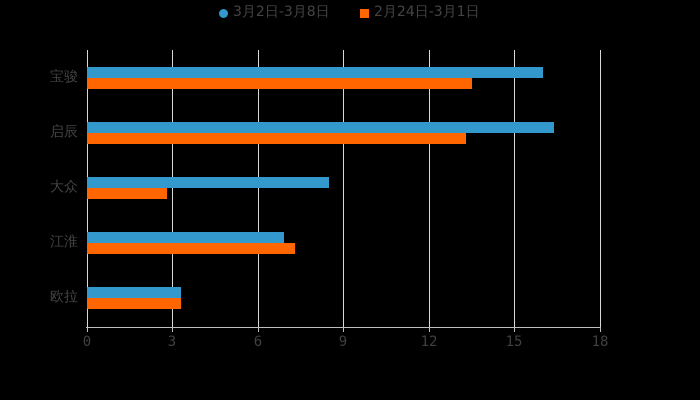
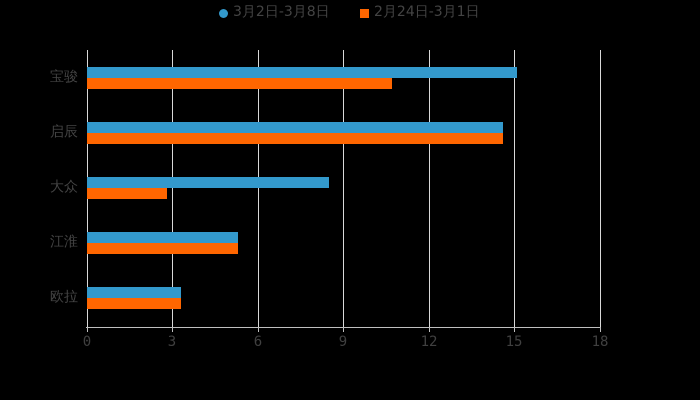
3月2日-3月8日/宝骏: 16.0 -> 15.1
2月24日-3月1日/宝骏: 13.5 -> 10.7
3月2日-3月8日/启辰: 16.4 -> 14.6
2月24日-3月1日/启辰: 13.3 -> 14.6
3月2日-3月8日/江淮: 6.9 -> 5.3
2月24日-3月1日/江淮: 7.3 -> 5.3
